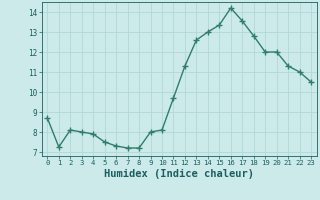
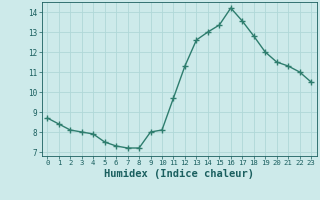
1: 7.25 -> 8.40
20: 12.00 -> 11.50
